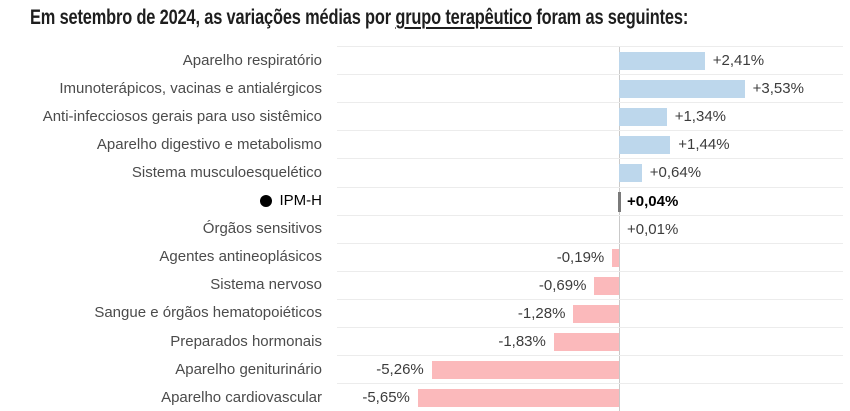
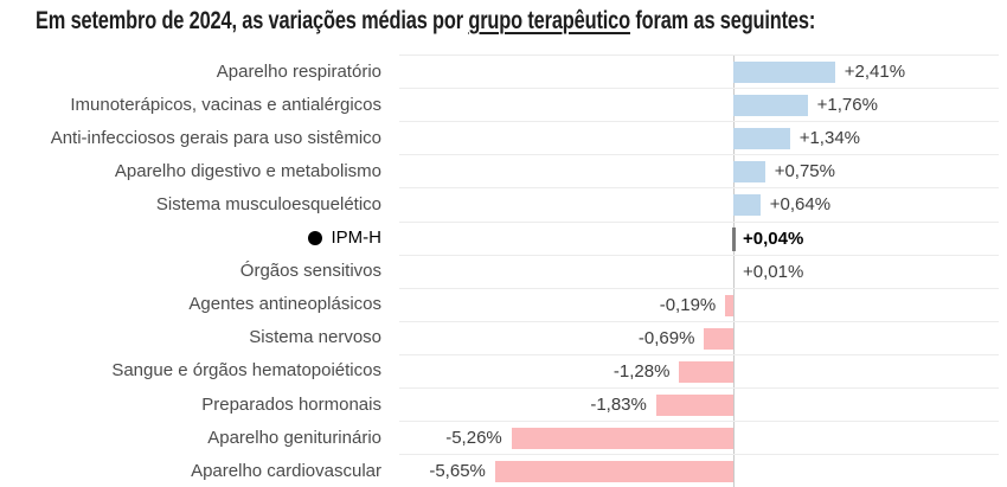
Imunoterápicos, vacinas e antialérgicos: +3,53% -> +1,76%
Aparelho digestivo e metabolismo: +1,44% -> +0,75%
